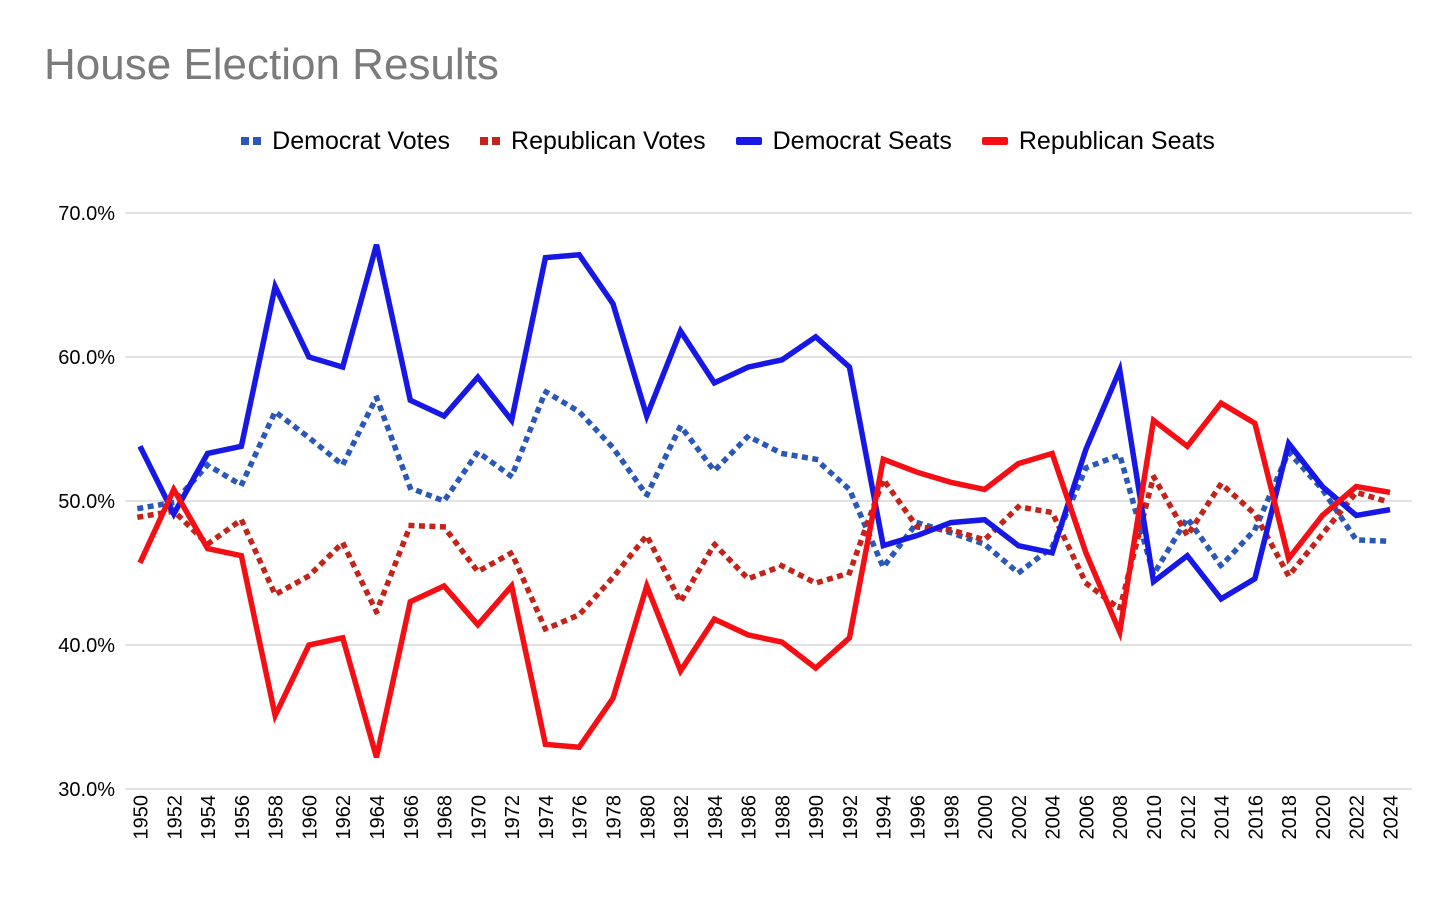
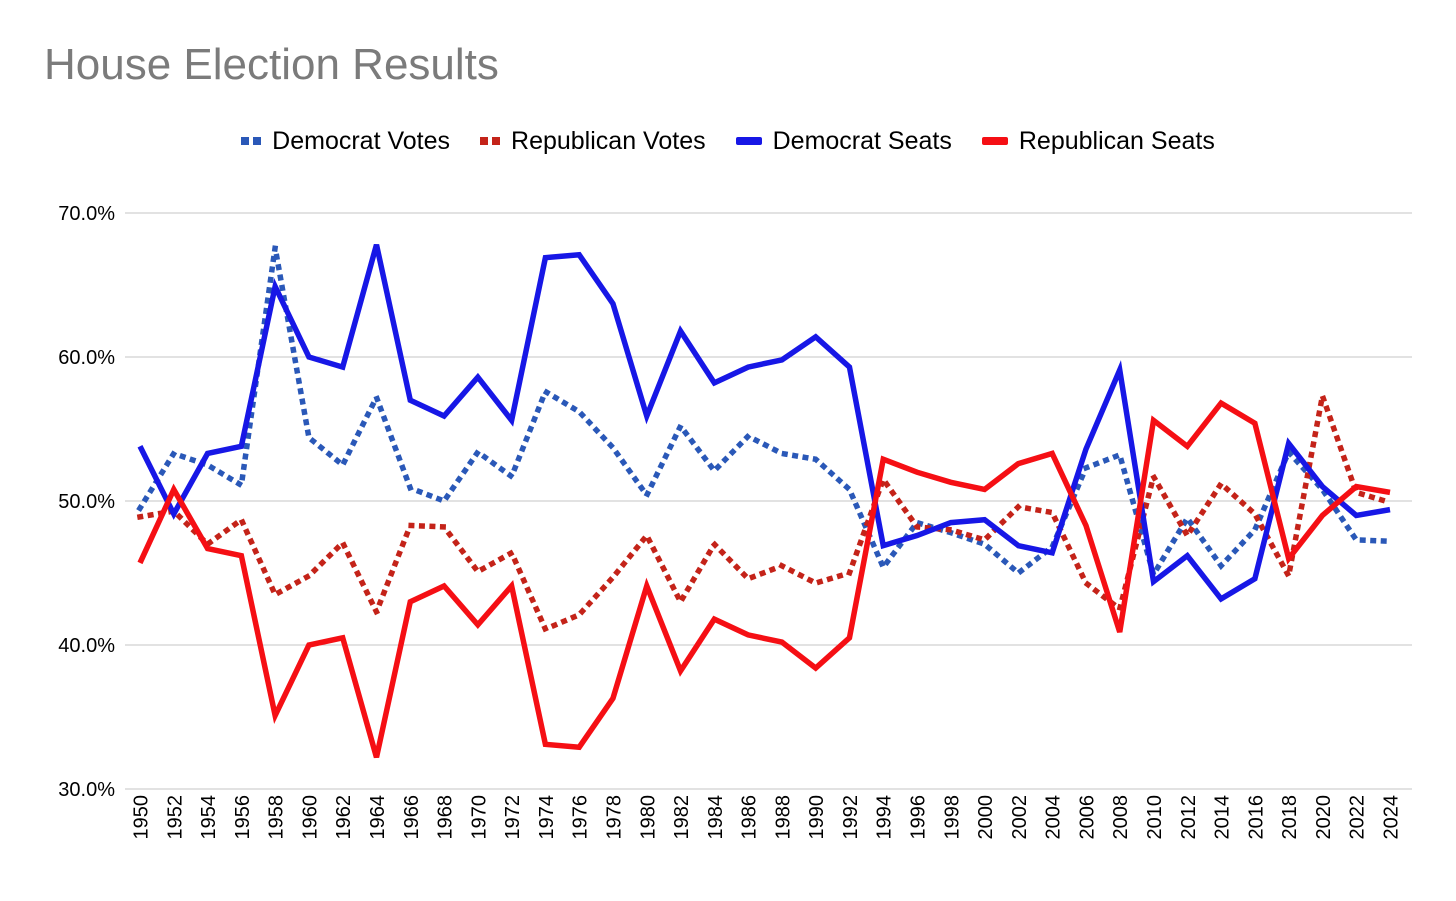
Democrat Votes/1952: 49.9% -> 53.3%
Democrat Votes/1958: 56.2% -> 67.6%
Republican Seats/2006: 46.4% -> 48.3%
Republican Votes/2020: 47.7% -> 57.3%
